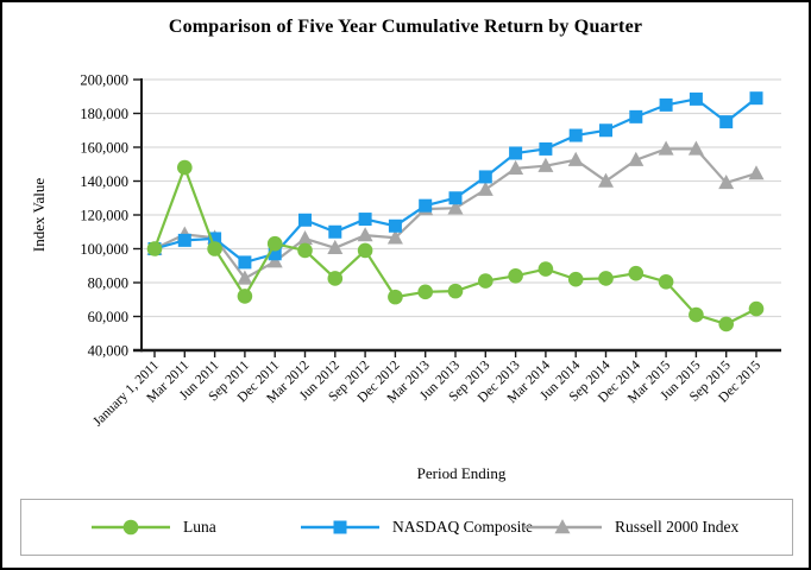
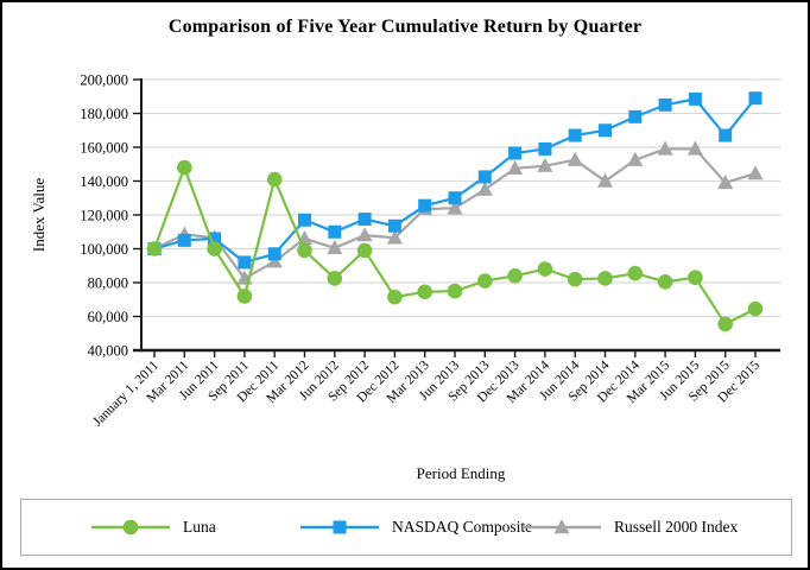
Luna/Dec 2011: 103000 -> 141000
Luna/Jun 2015: 61000 -> 83000
NASDAQ Composite/Sep 2015: 175000 -> 167000
